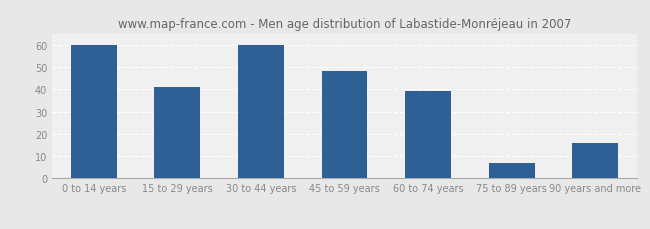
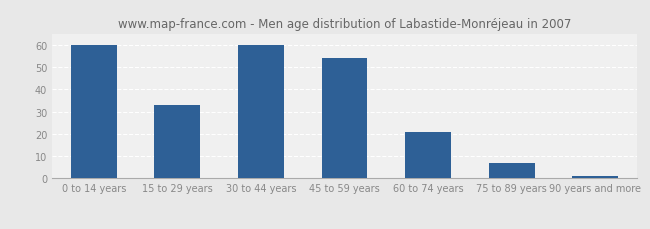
15 to 29 years: 41 -> 33
45 to 59 years: 48 -> 54
60 to 74 years: 39 -> 21
90 years and more: 16 -> 1
